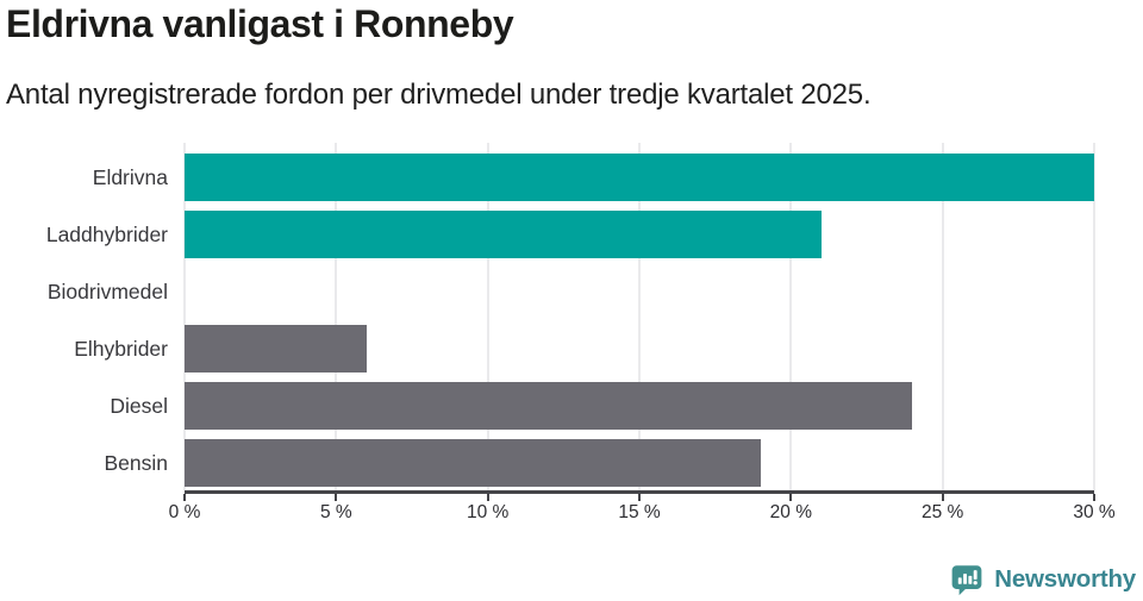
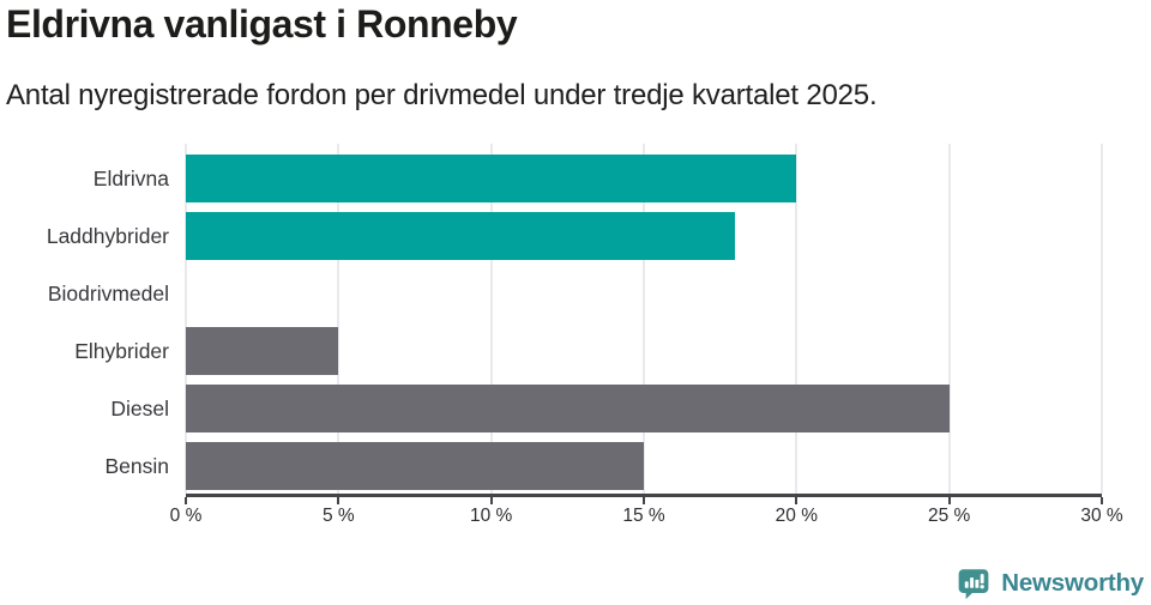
Eldrivna: 30% -> 20%
Laddhybrider: 21% -> 18%
Elhybrider: 6% -> 5%
Diesel: 24% -> 25%
Bensin: 19% -> 15%
